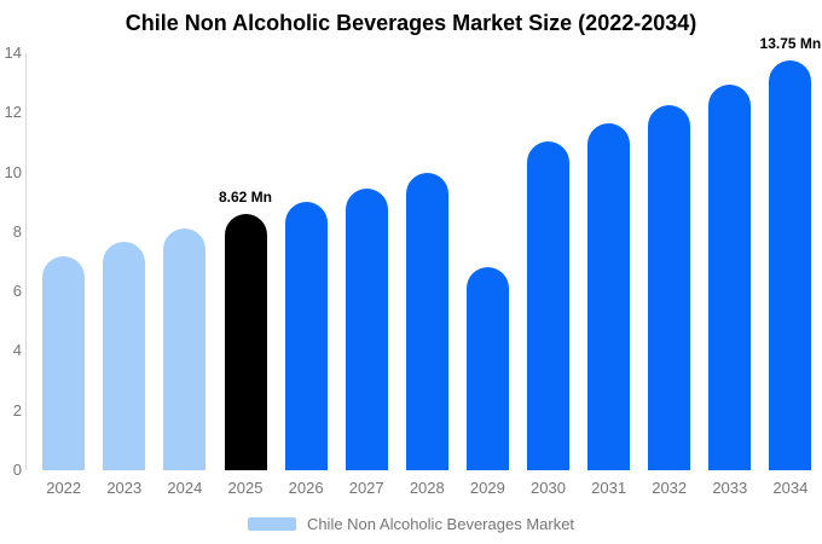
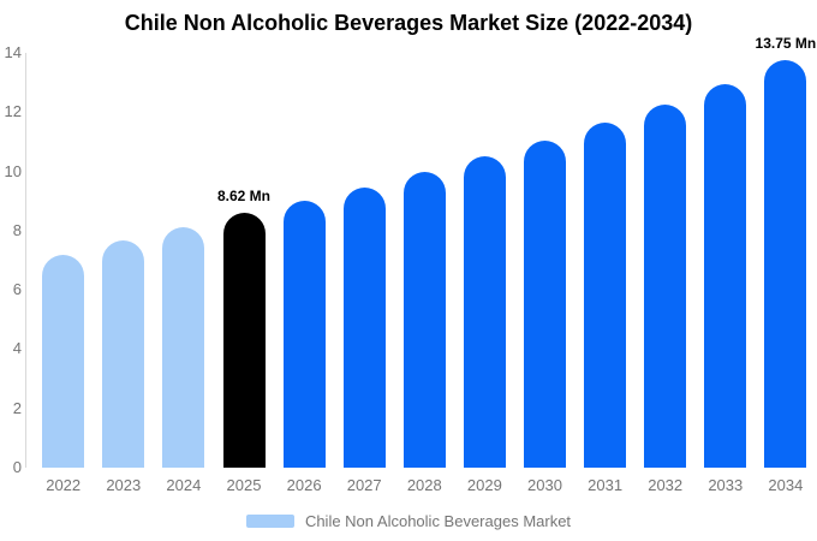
2029: 6.8 -> 10.5
